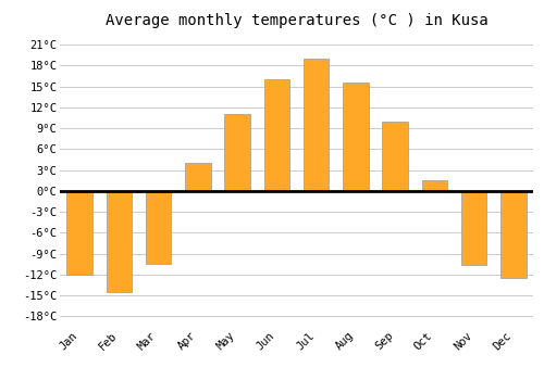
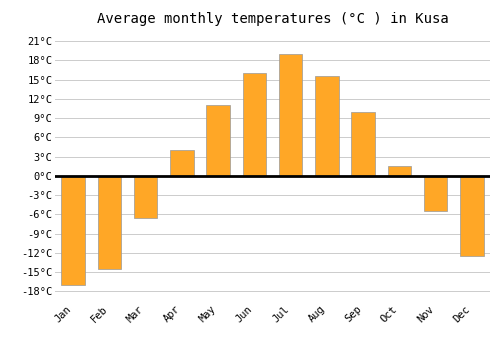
Jan: -12.0°C -> -17.0°C
Mar: -10.4°C -> -6.5°C
Nov: -10.6°C -> -5.5°C
